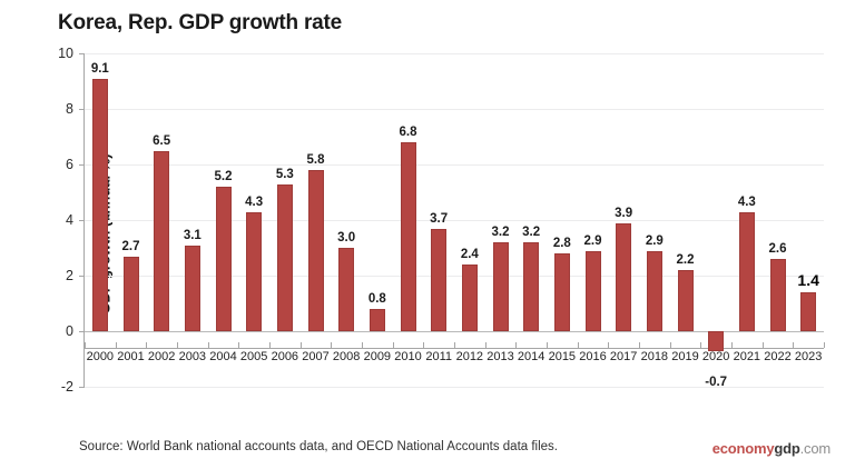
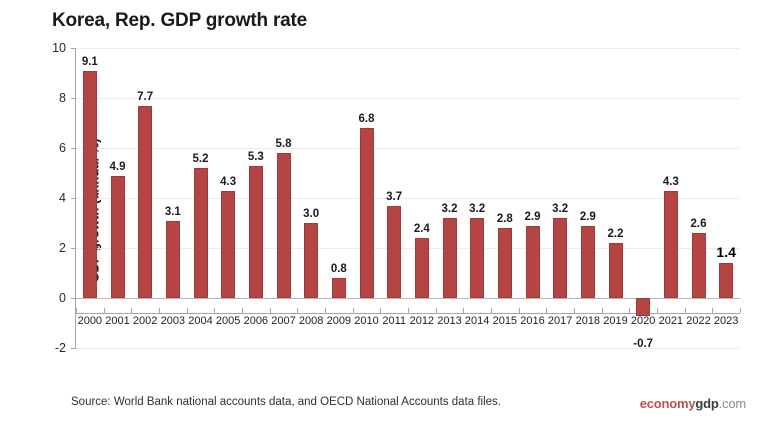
2001: 2.7 -> 4.9
2002: 6.5 -> 7.7
2017: 3.9 -> 3.2
